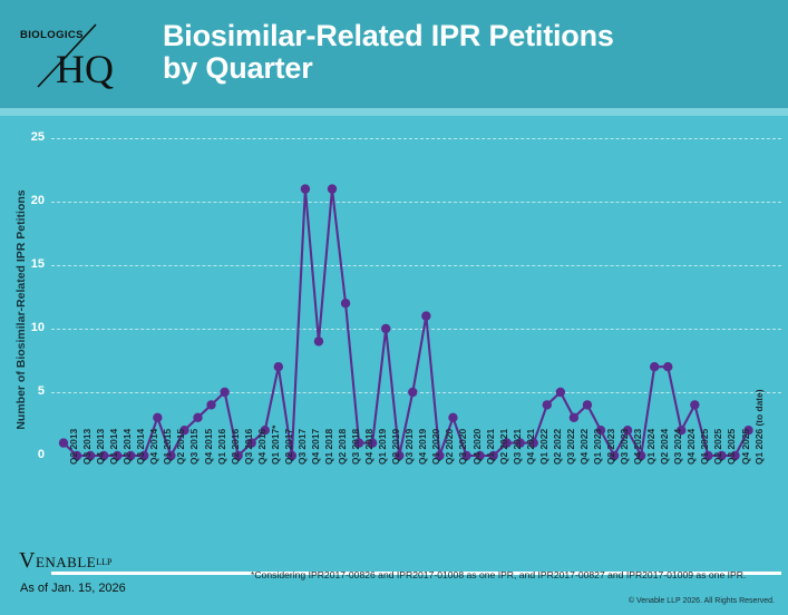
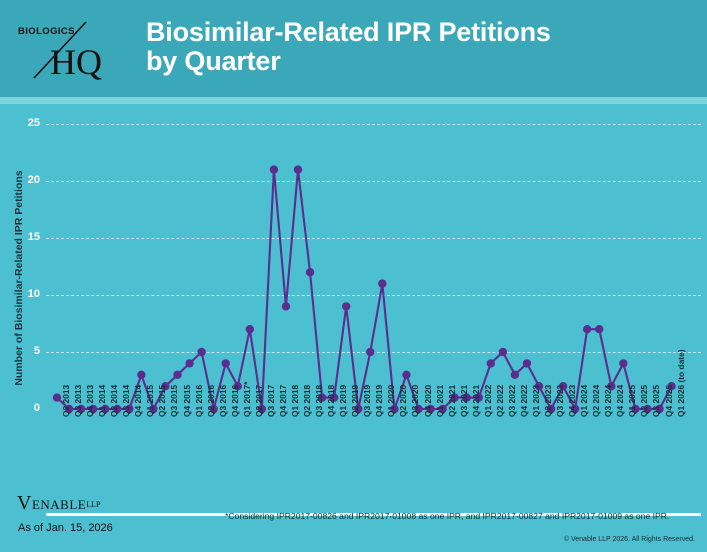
Q4 2016: 1 -> 4
Q2 2019: 10 -> 9
